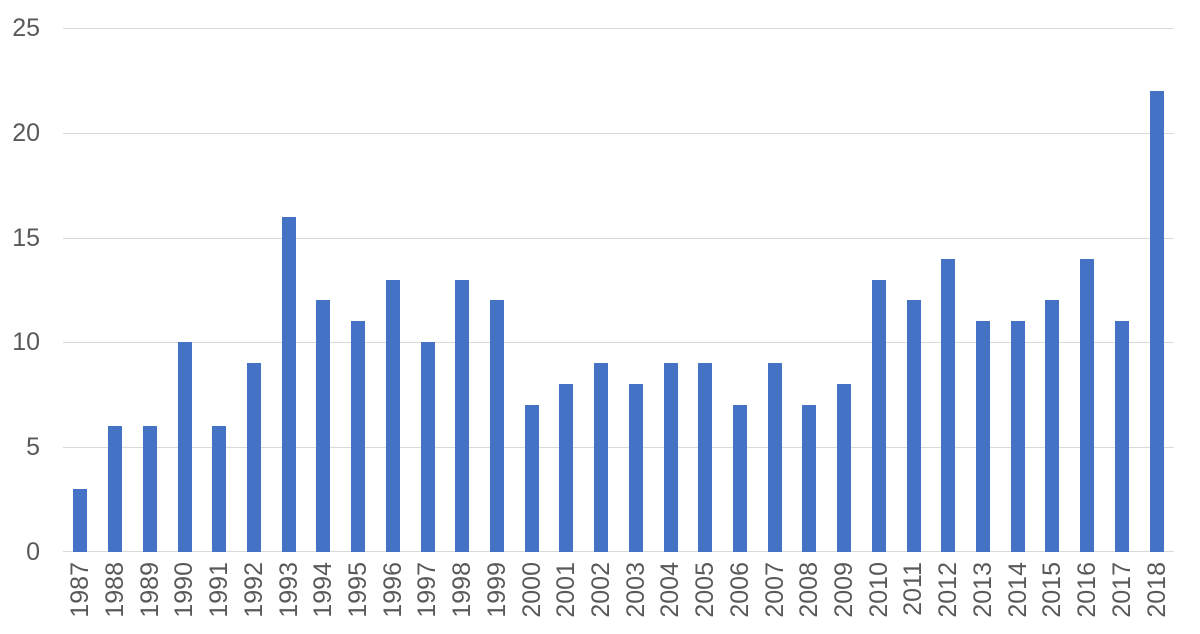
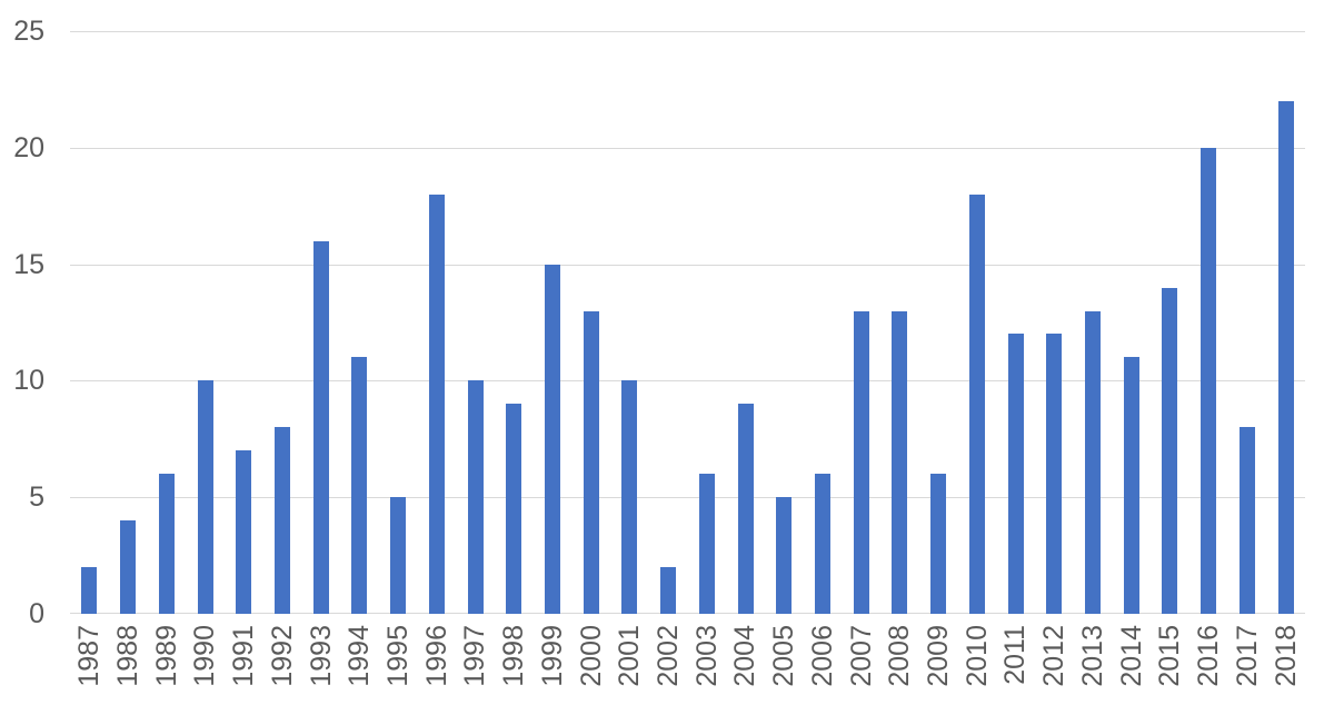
1987: 3 -> 2
1988: 6 -> 4
1991: 6 -> 7
1992: 9 -> 8
1994: 12 -> 11
1995: 11 -> 5
1996: 13 -> 18
1998: 13 -> 9
1999: 12 -> 15
2000: 7 -> 13
2001: 8 -> 10
2002: 9 -> 2
2003: 8 -> 6
2005: 9 -> 5
2006: 7 -> 6
2007: 9 -> 13
2008: 7 -> 13
2009: 8 -> 6
2010: 13 -> 18
2012: 14 -> 12
2013: 11 -> 13
2015: 12 -> 14
2016: 14 -> 20
2017: 11 -> 8
